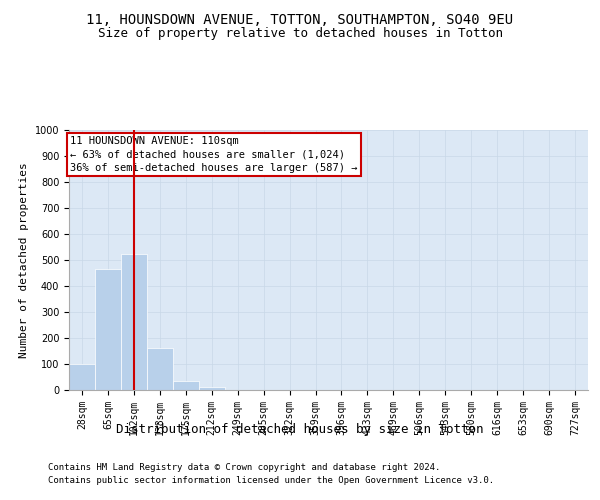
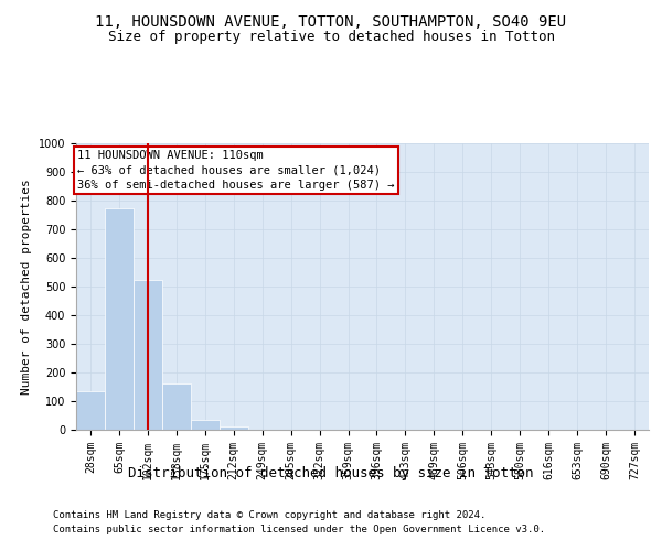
28sqm: 100 -> 135
65sqm: 465 -> 775
